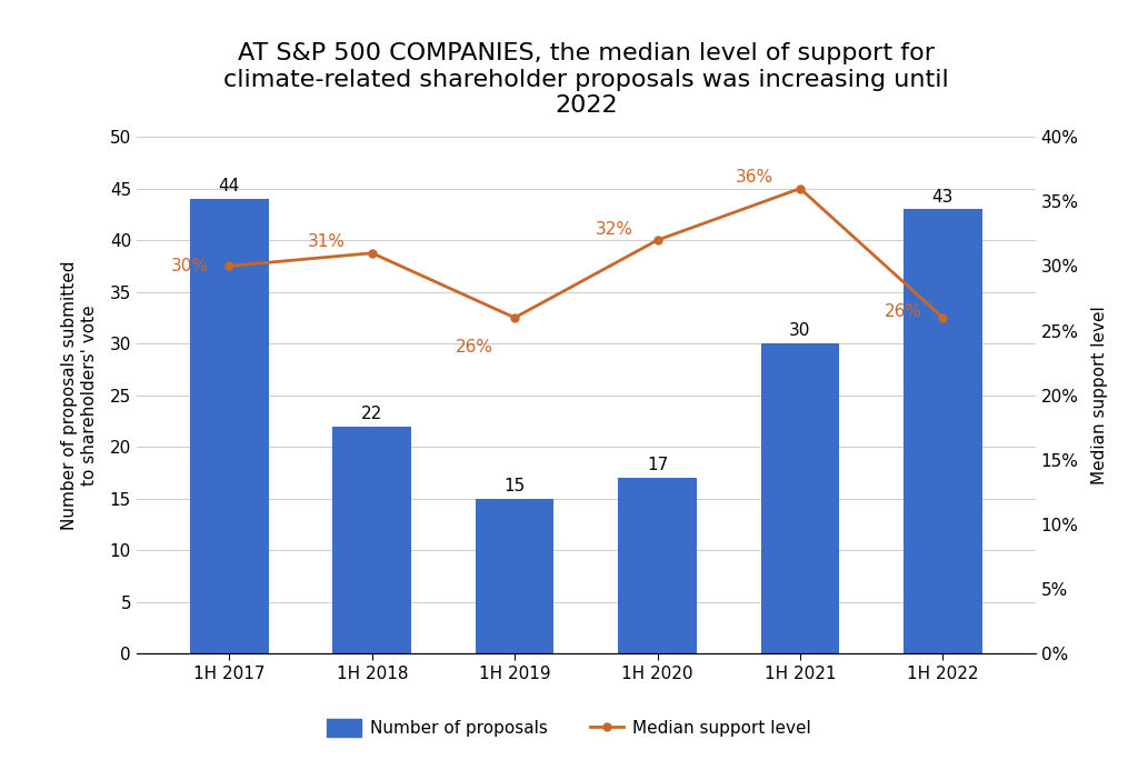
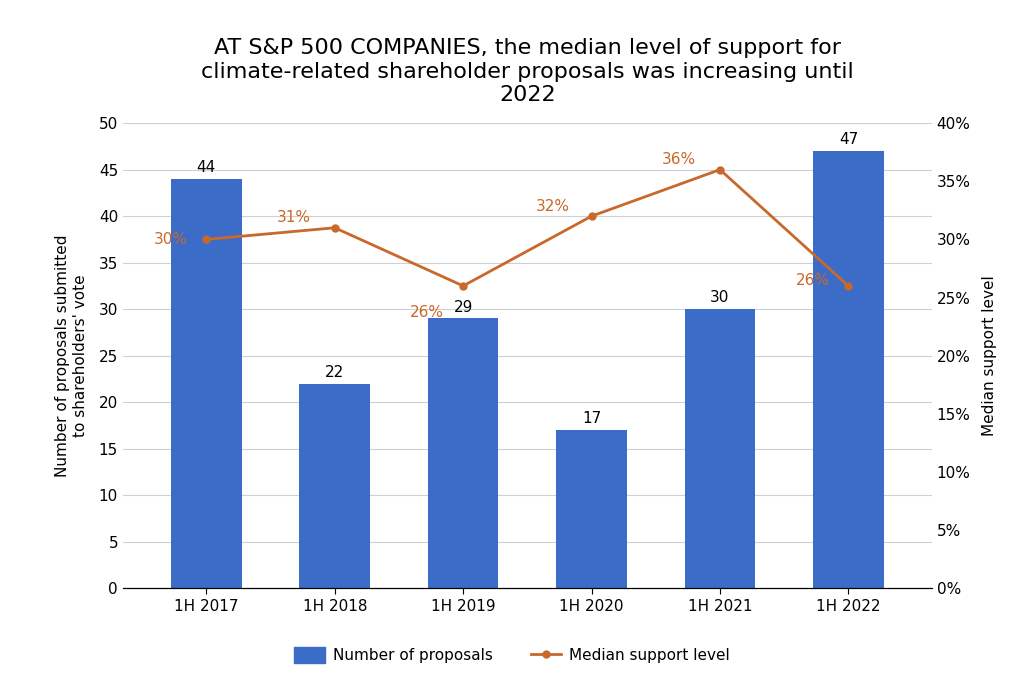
Number of proposals/1H 2019: 15 -> 29
Number of proposals/1H 2022: 43 -> 47
